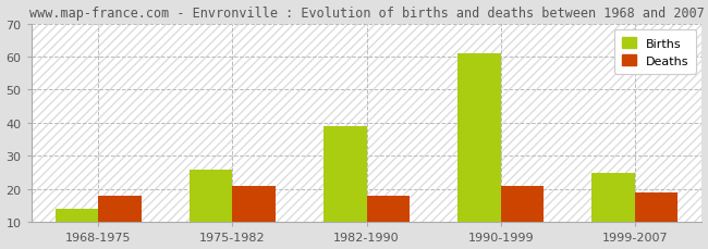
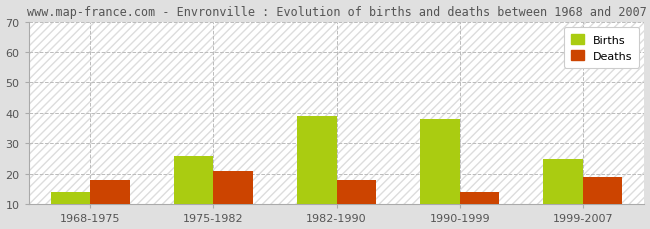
Births/1990-1999: 61 -> 38
Deaths/1990-1999: 21 -> 14
